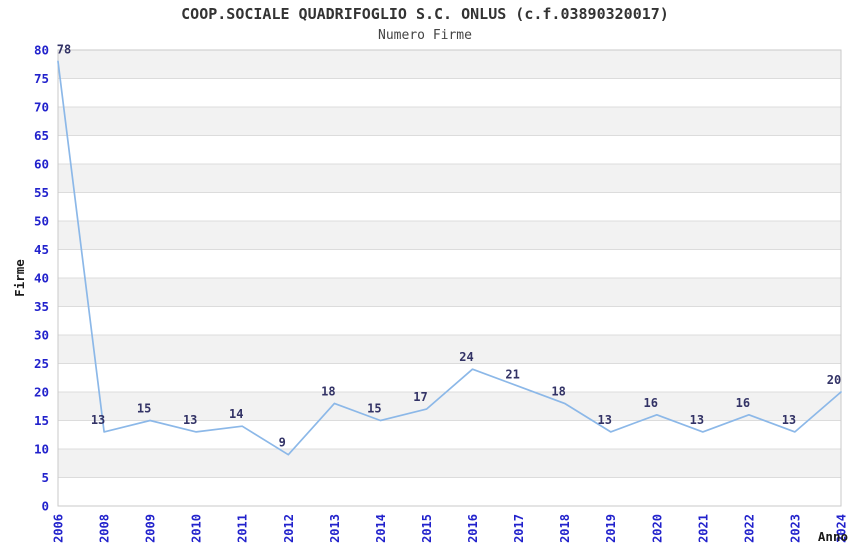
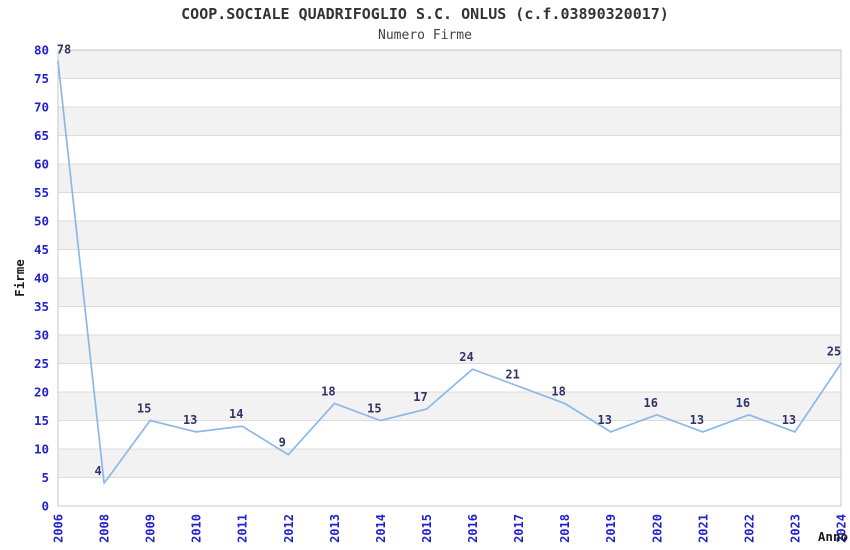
2008: 13 -> 4
2024: 20 -> 25
